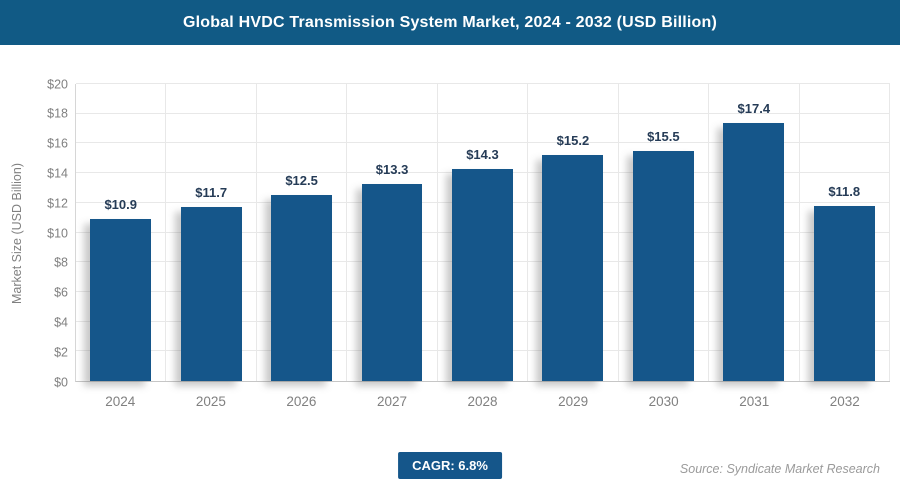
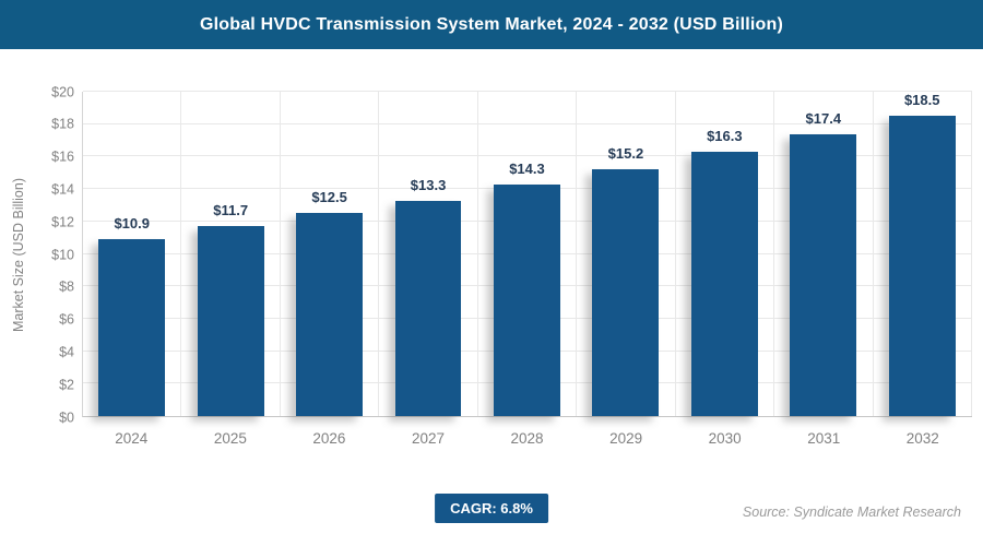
2030: $15.5 -> $16.3
2032: $11.8 -> $18.5
